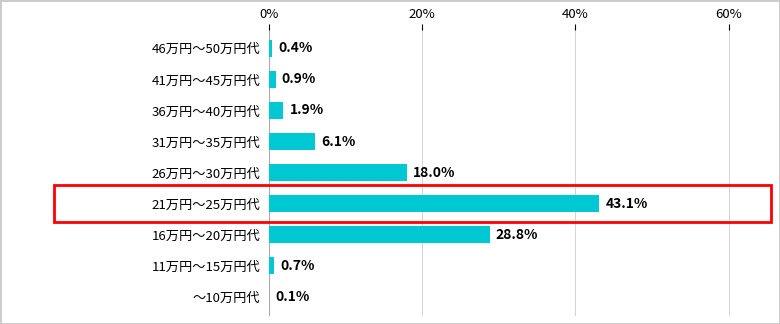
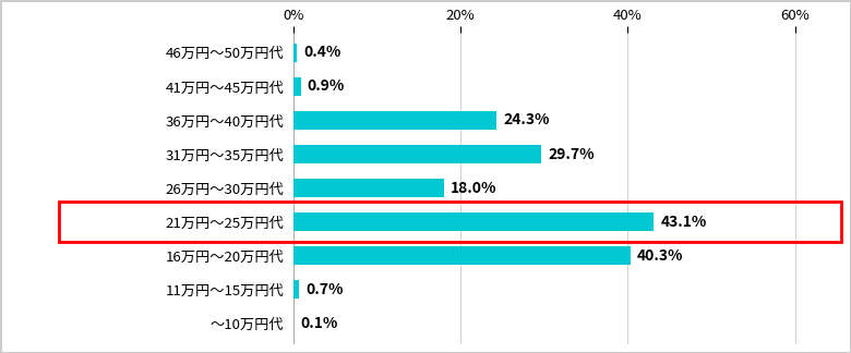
36万円～40万円代: 1.9% -> 24.3%
31万円～35万円代: 6.1% -> 29.7%
16万円～20万円代: 28.8% -> 40.3%
